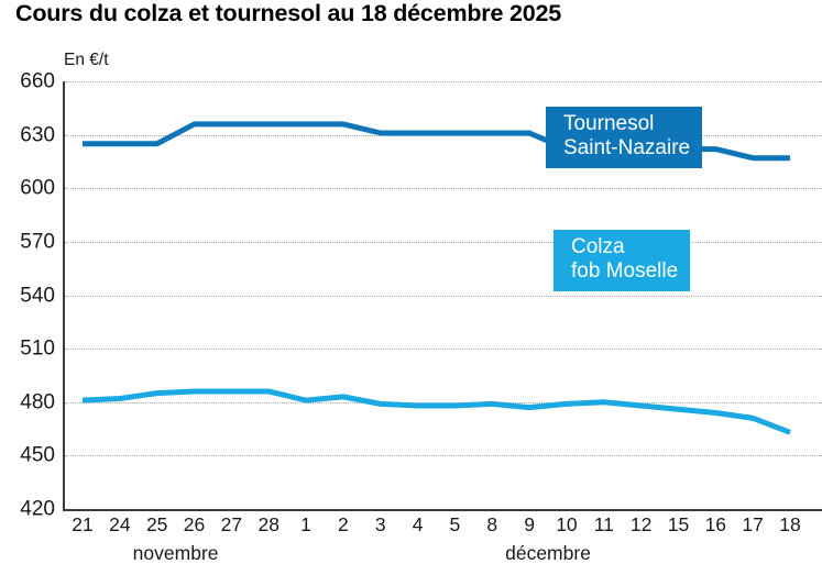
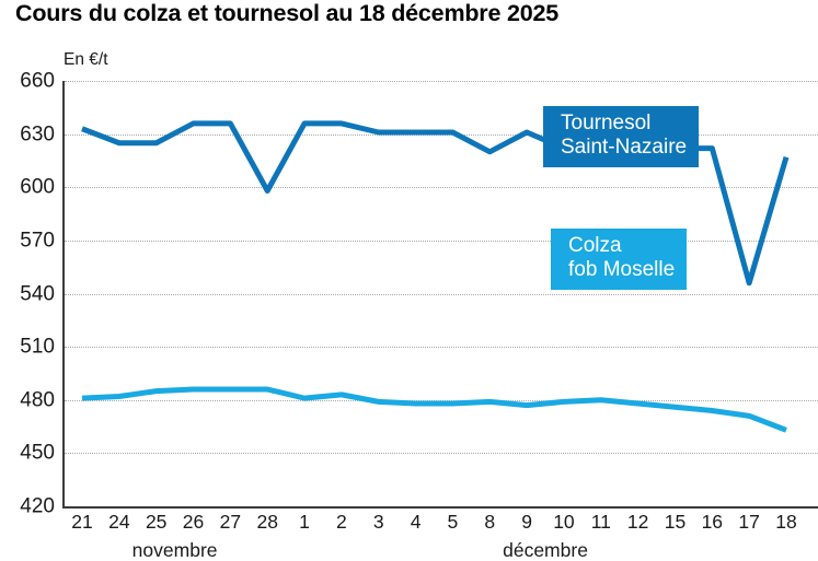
Tournesol Saint-Nazaire/21: 625 -> 633
Tournesol Saint-Nazaire/28: 636 -> 598
Tournesol Saint-Nazaire/8: 631 -> 620
Tournesol Saint-Nazaire/17: 617 -> 546
